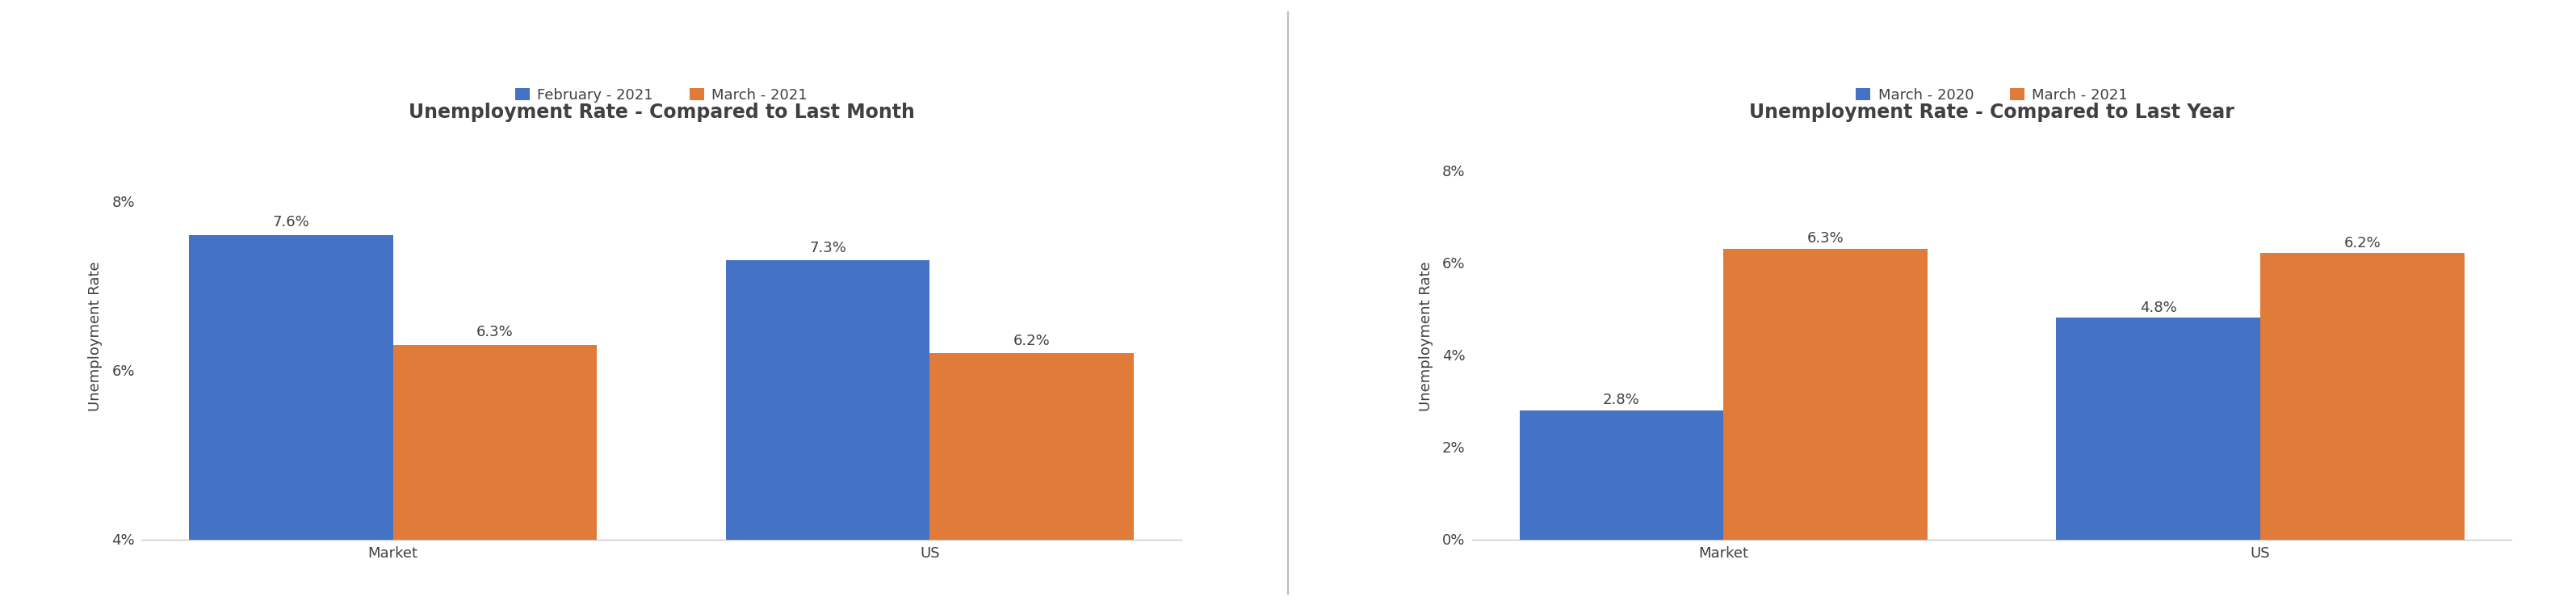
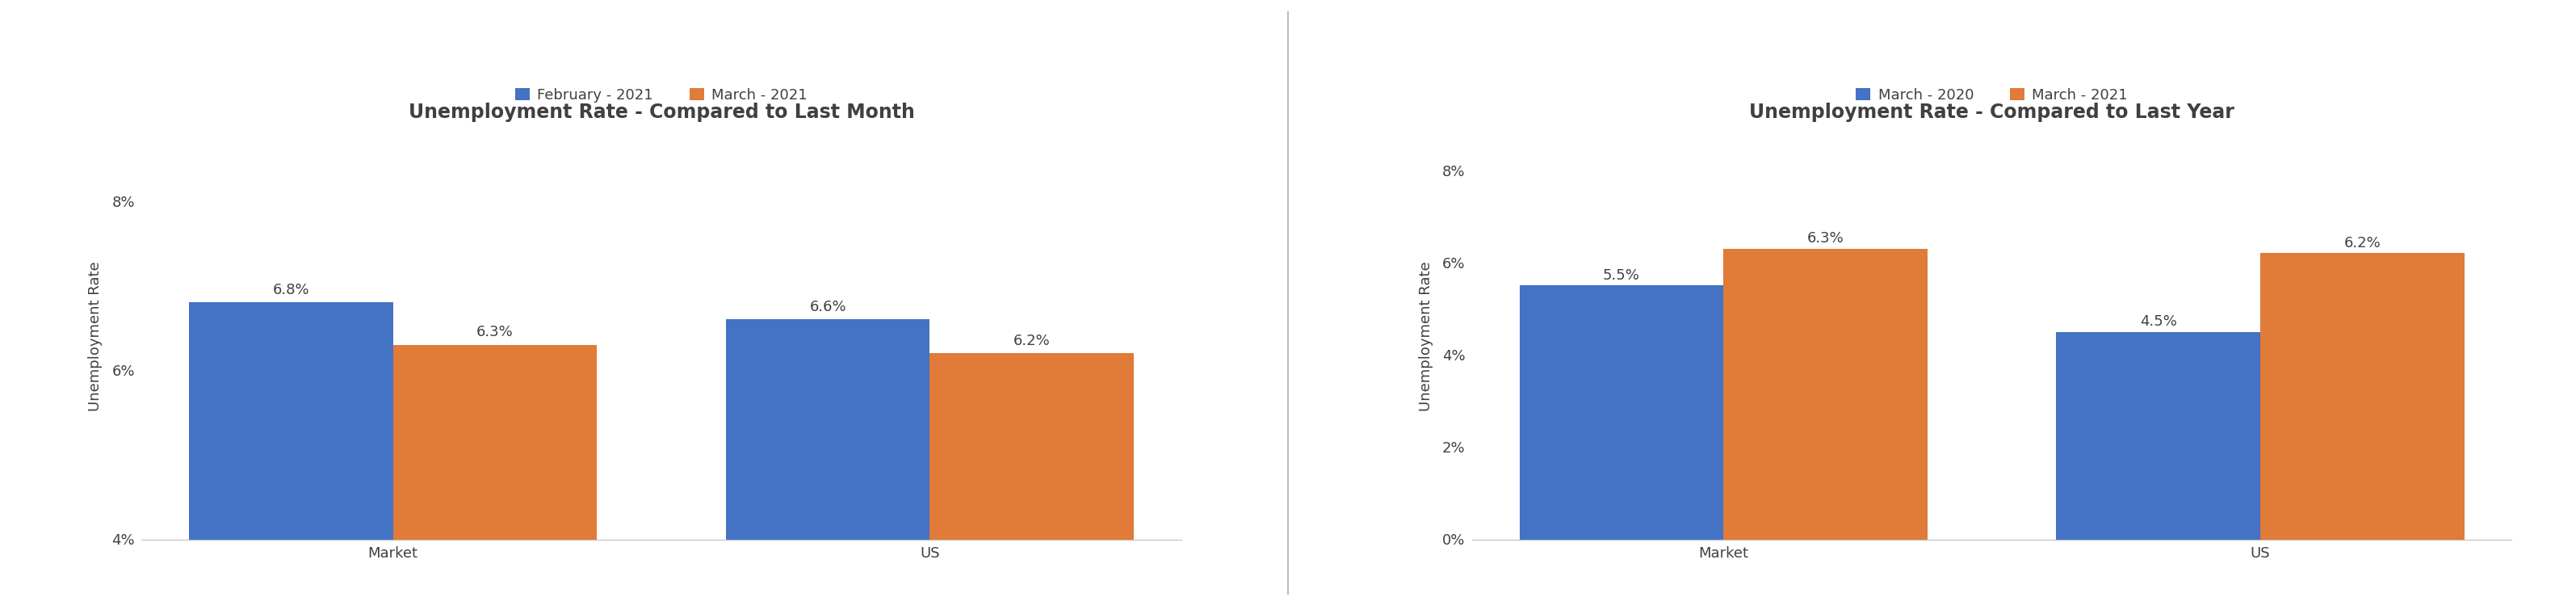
Unemployment Rate - Compared to Last Month/February - 2021/Market: 7.6% -> 6.8%
Unemployment Rate - Compared to Last Month/February - 2021/US: 7.3% -> 6.6%
Unemployment Rate - Compared to Last Year/March - 2020/Market: 2.8% -> 5.5%
Unemployment Rate - Compared to Last Year/March - 2020/US: 4.8% -> 4.5%
